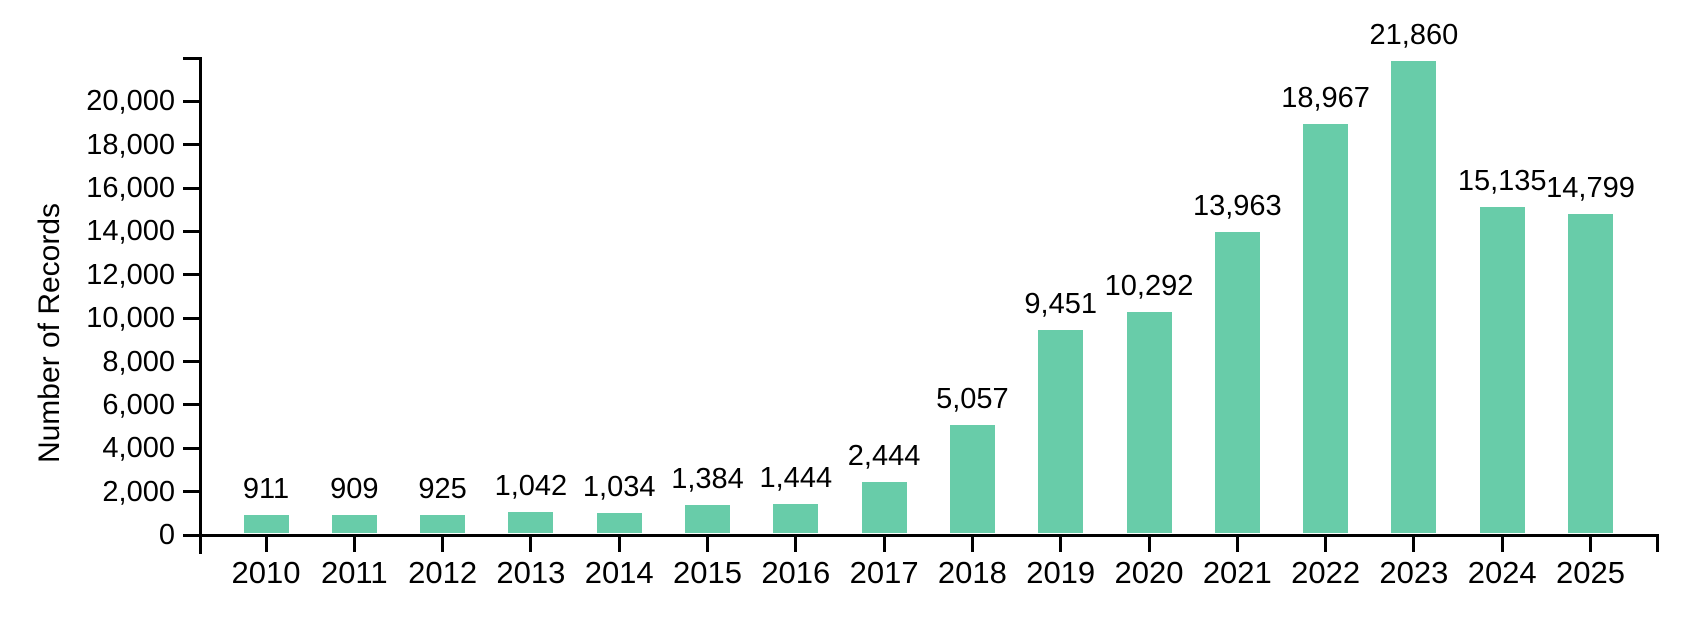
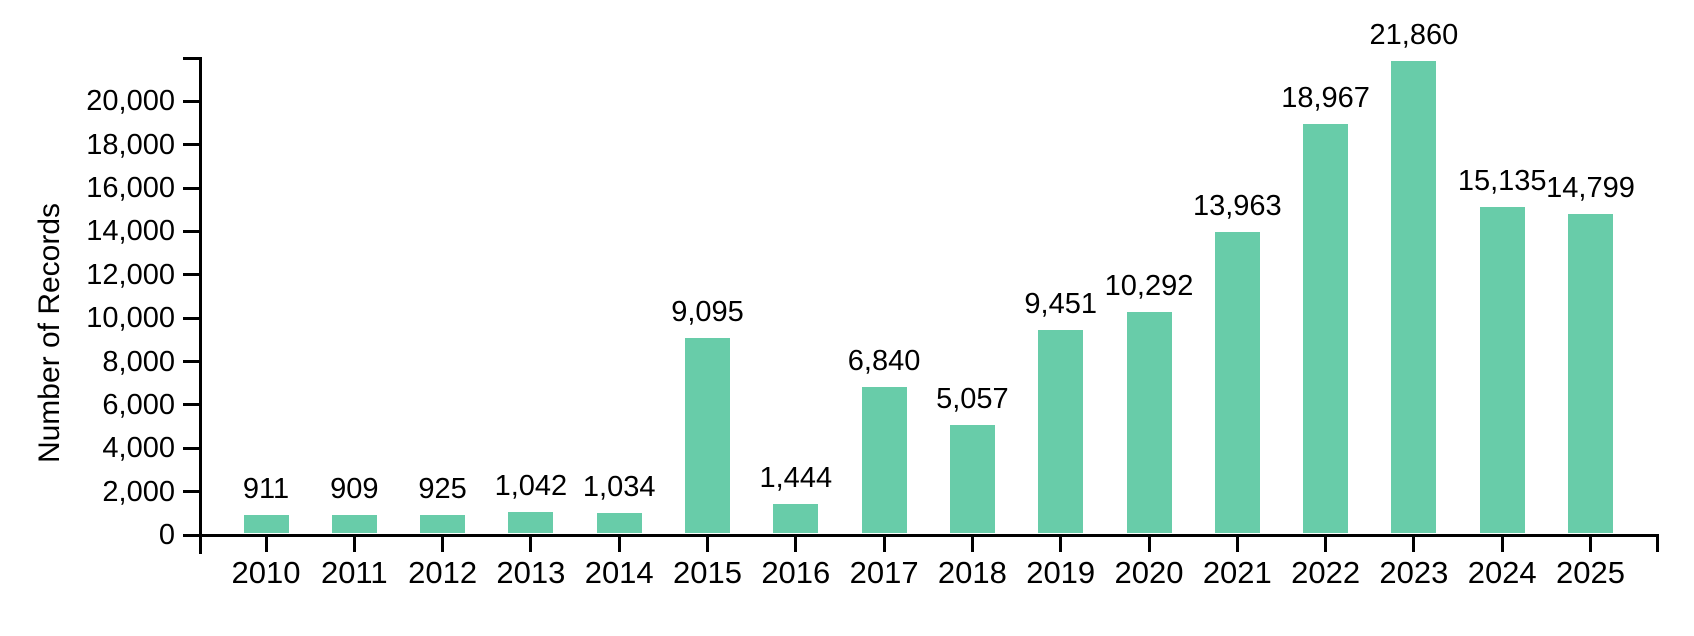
2015: 1,384 -> 9,095
2017: 2,444 -> 6,840
